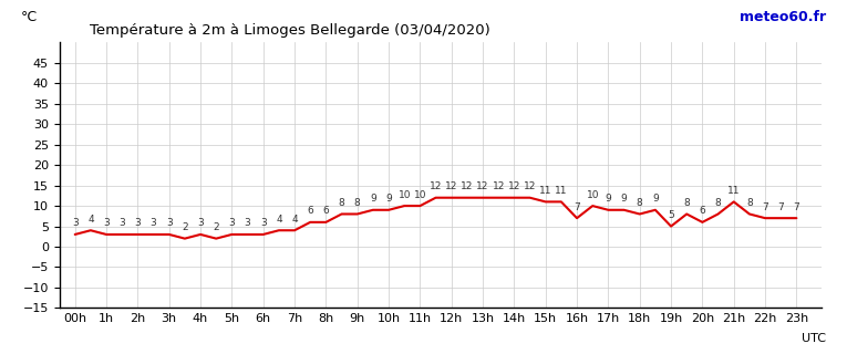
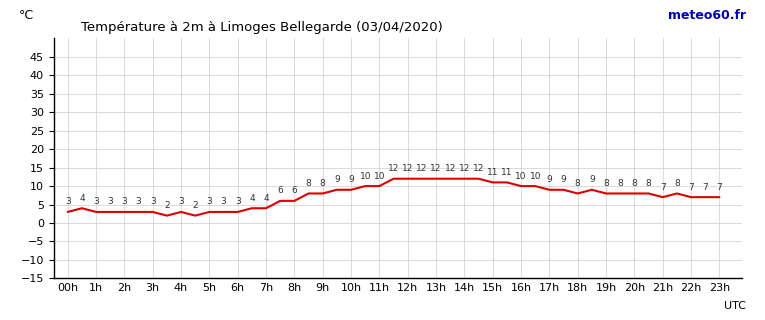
16h: 7 -> 10
19h: 5 -> 8
20h: 6 -> 8
21h: 11 -> 7
